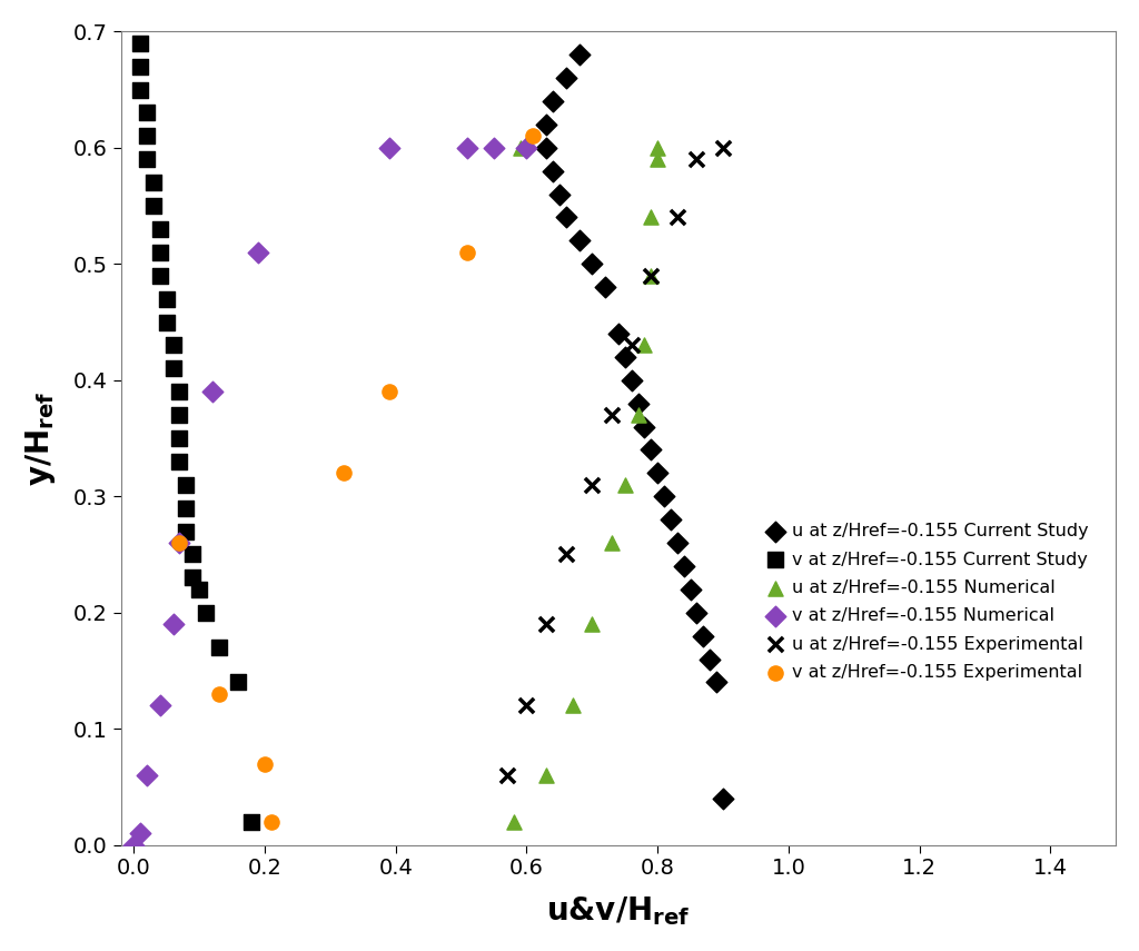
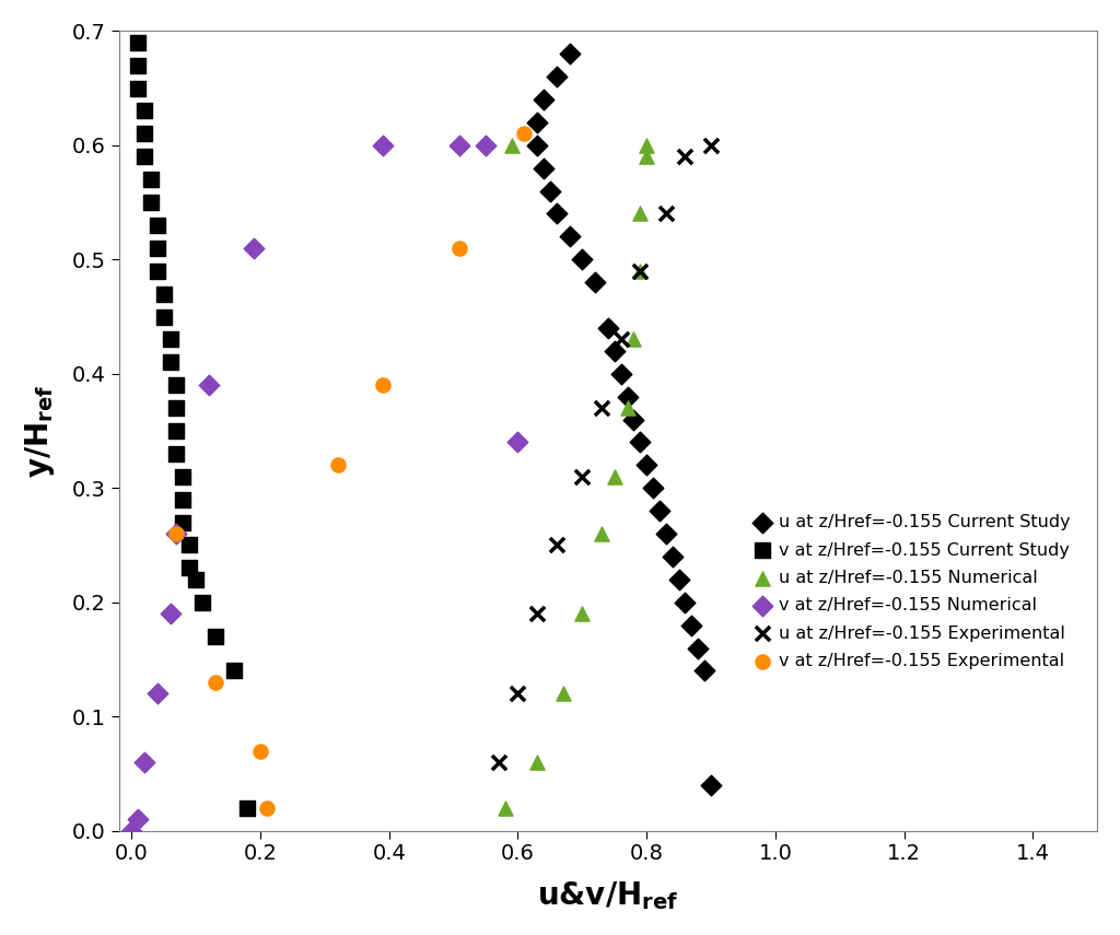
v at z/Href=-0.155 Numerical/0.6: 0.60 -> 0.34
